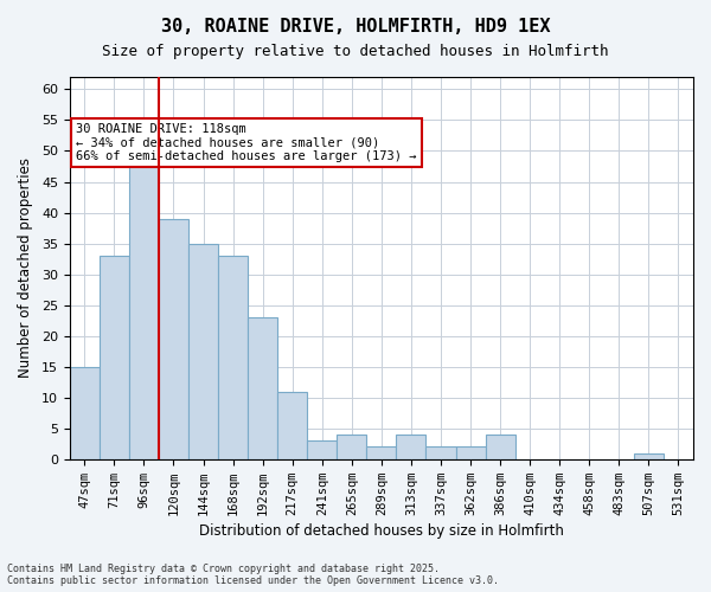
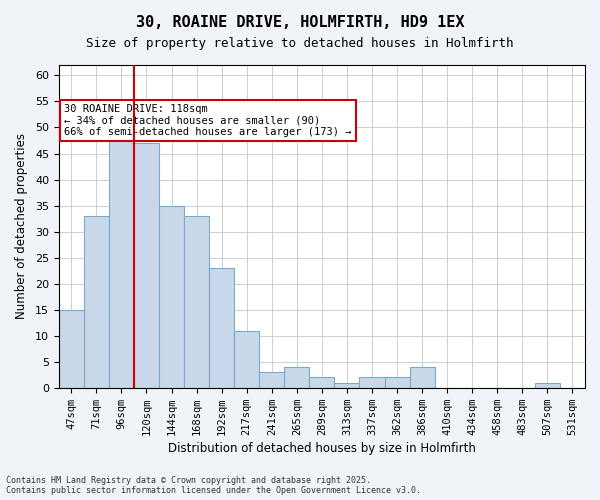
120sqm: 39 -> 47
313sqm: 4 -> 1
